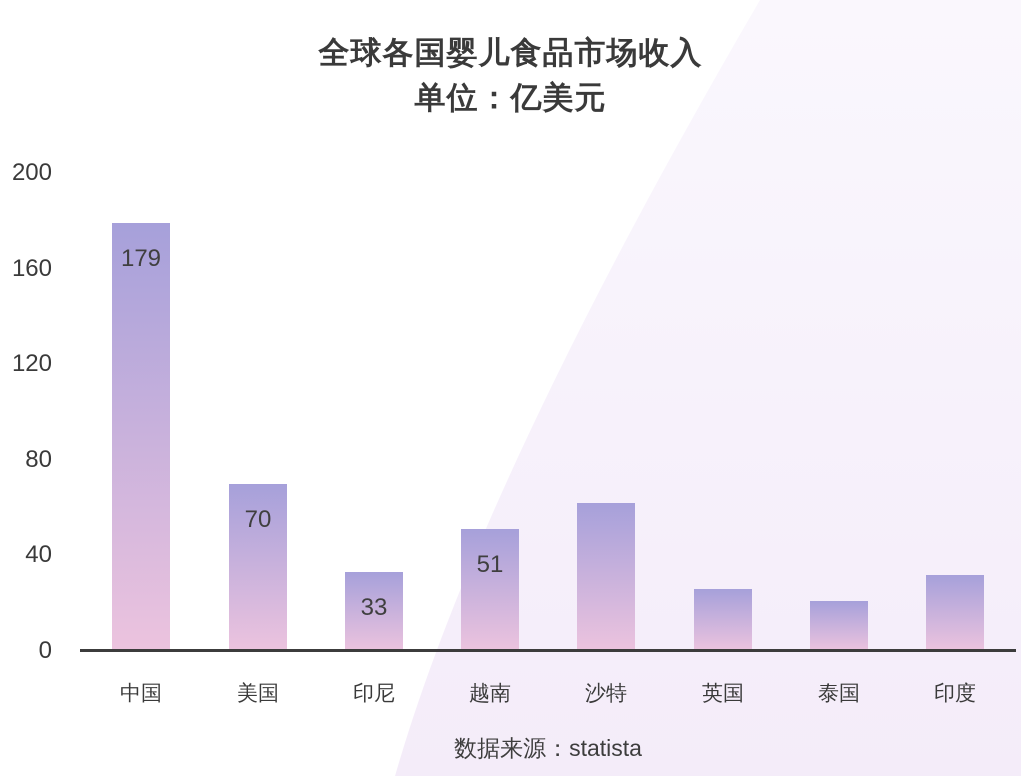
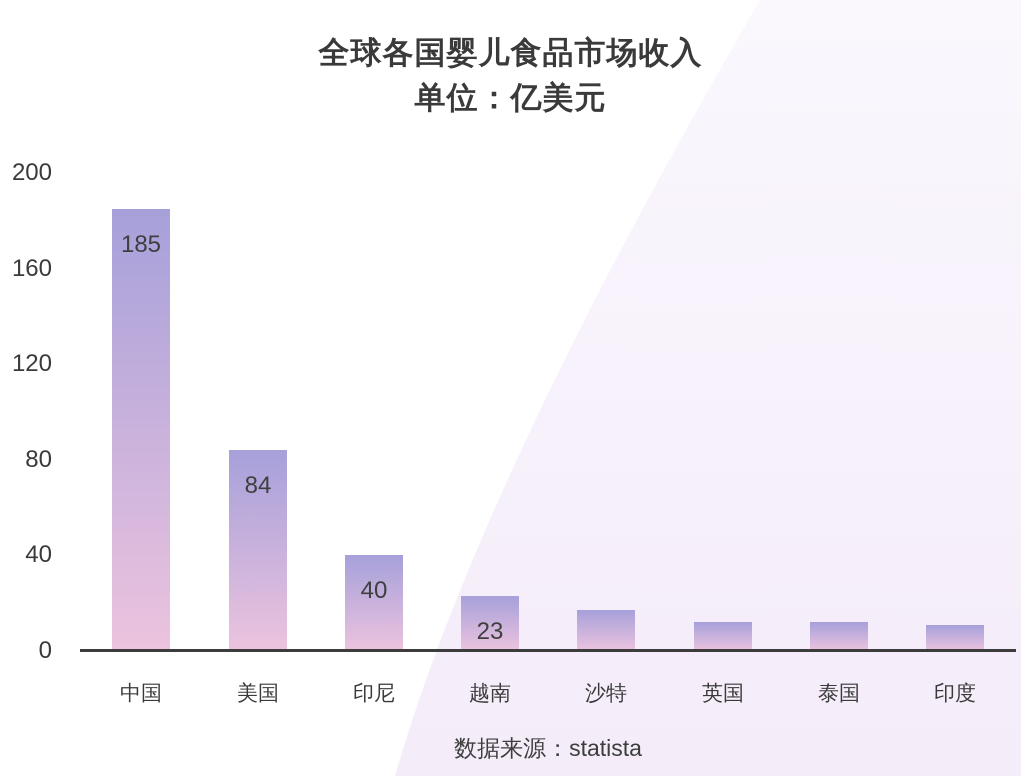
中国: 179 -> 185
美国: 70 -> 84
印尼: 33 -> 40
越南: 51 -> 23
沙特: 62 -> 17
英国: 26 -> 12
泰国: 21 -> 12
印度: 32 -> 11
